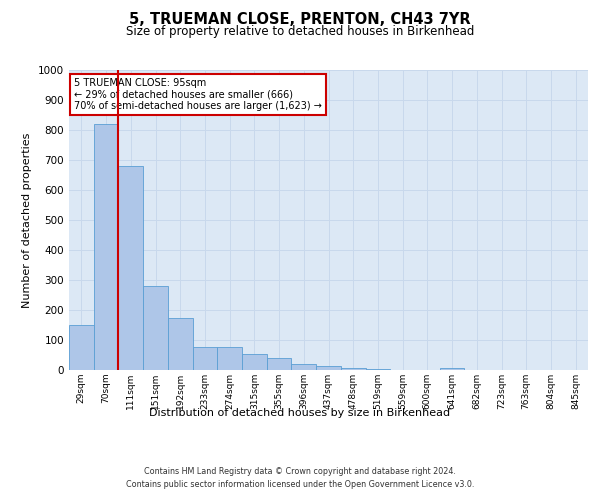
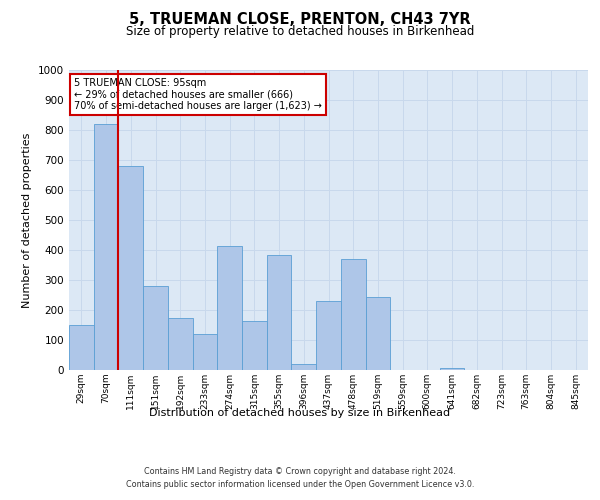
233sqm: 78 -> 120
274sqm: 78 -> 415
315sqm: 52 -> 165
355sqm: 40 -> 385
437sqm: 13 -> 230
478sqm: 8 -> 370
519sqm: 3 -> 245
